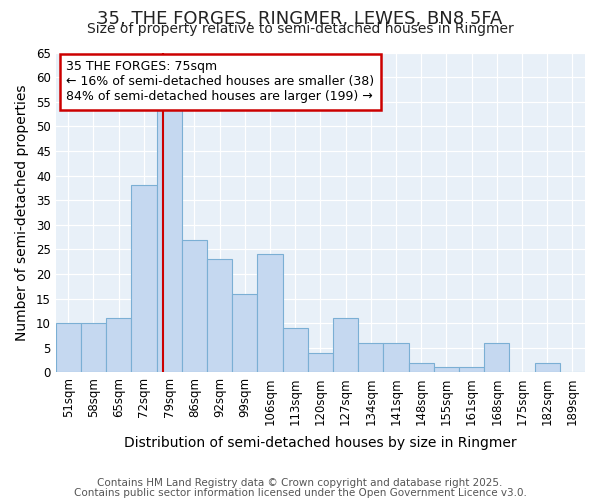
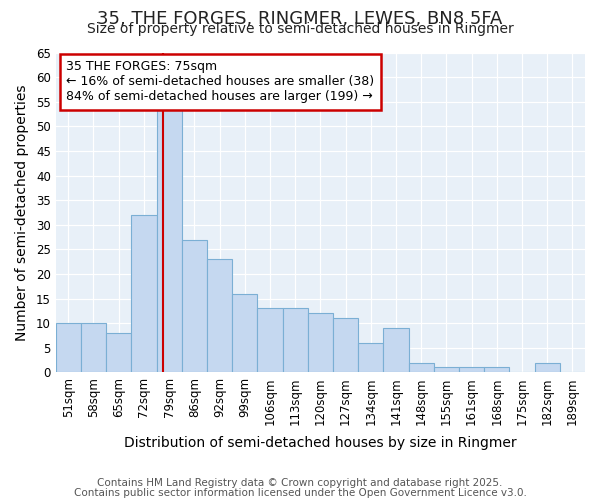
65sqm: 11 -> 8
72sqm: 38 -> 32
106sqm: 24 -> 13
113sqm: 9 -> 13
120sqm: 4 -> 12
141sqm: 6 -> 9
168sqm: 6 -> 1
